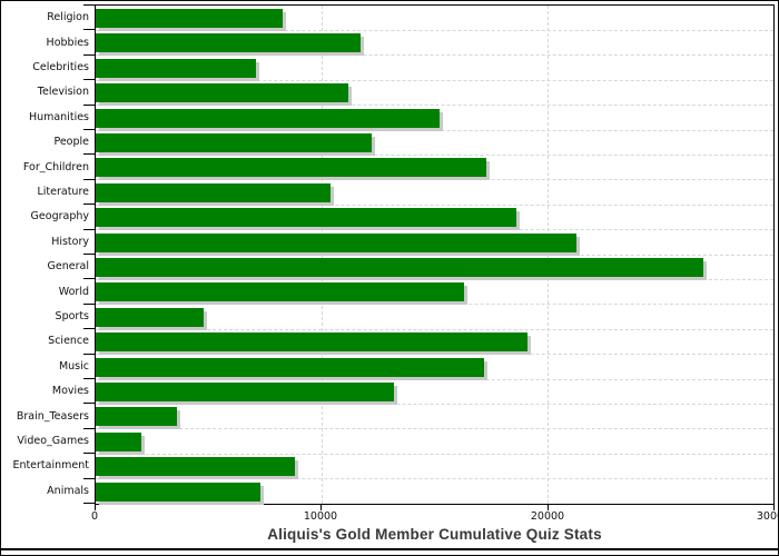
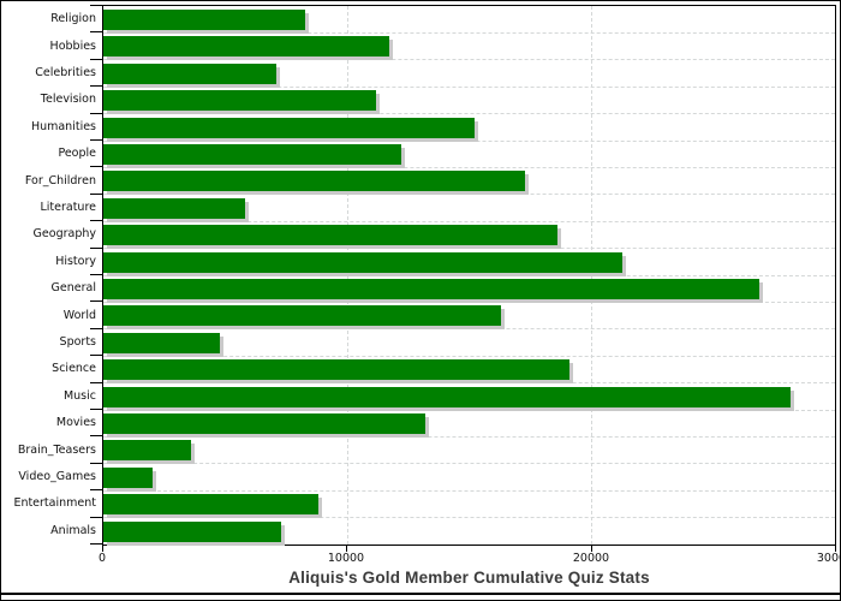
Literature: 10400 -> 5800
Music: 17200 -> 28200
